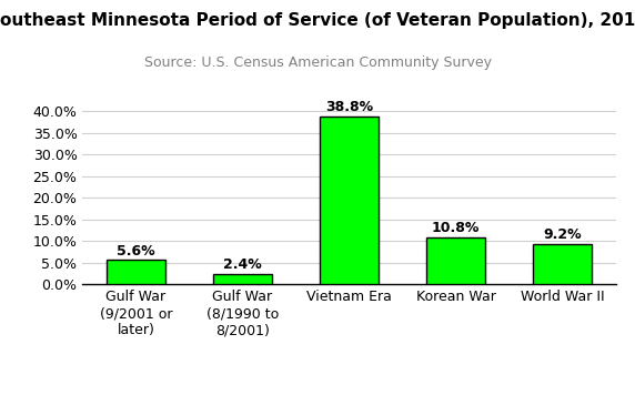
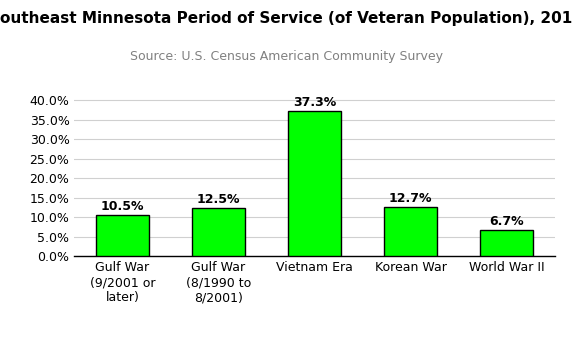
Gulf War (9/2001 or later): 5.6% -> 10.5%
Gulf War (8/1990 to 8/2001): 2.4% -> 12.5%
Vietnam Era: 38.8% -> 37.3%
Korean War: 10.8% -> 12.7%
World War II: 9.2% -> 6.7%
